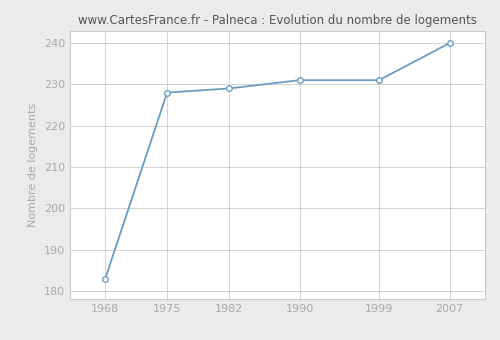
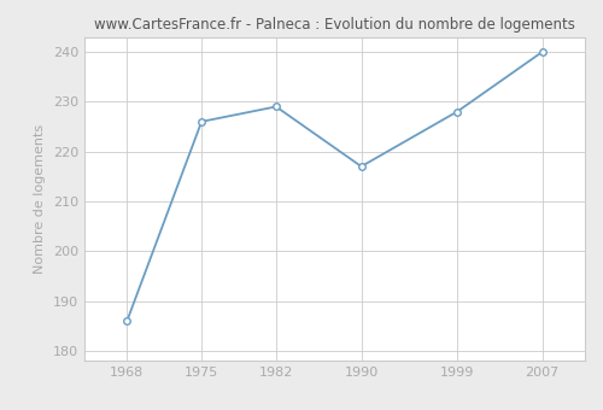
1968: 183 -> 186
1975: 228 -> 226
1990: 231 -> 217
1999: 231 -> 228
